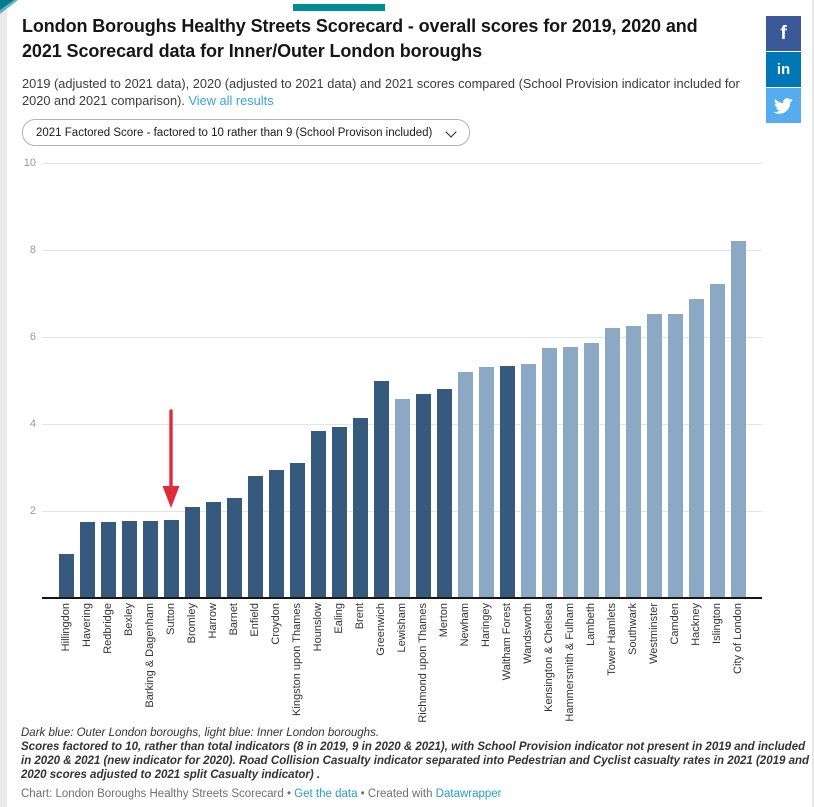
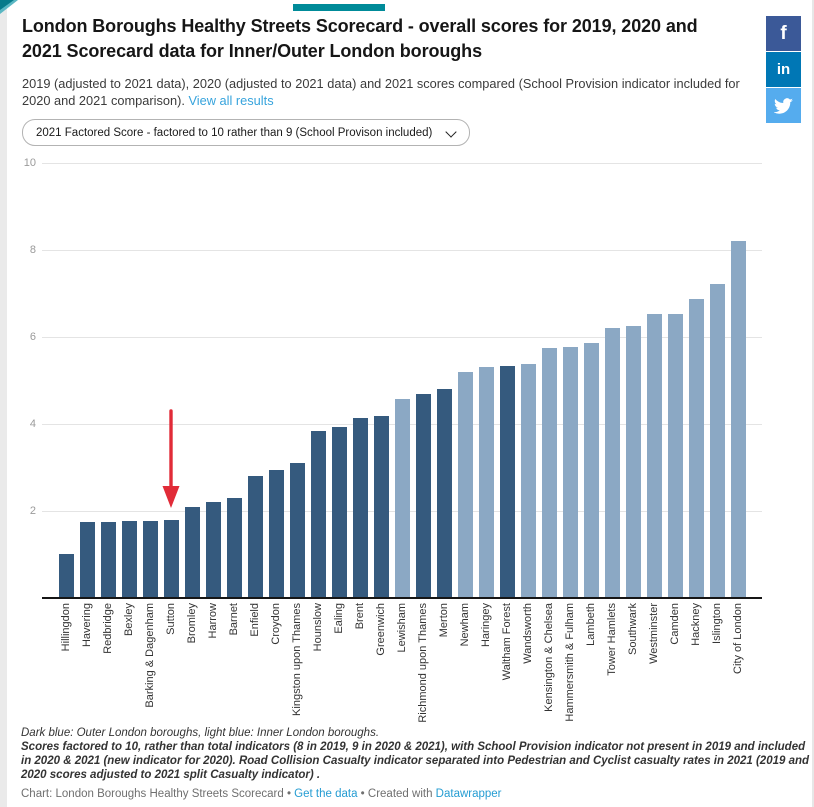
Greenwich: 5.0 -> 4.2
